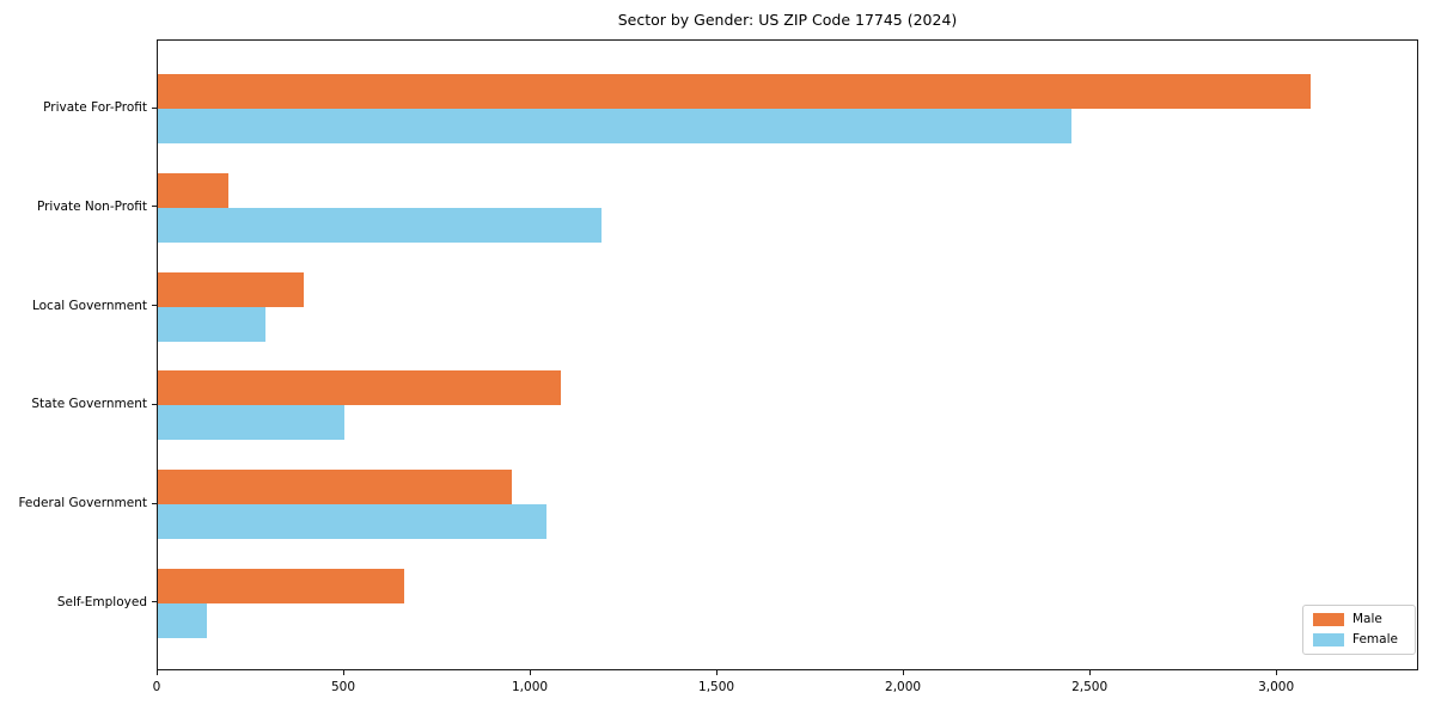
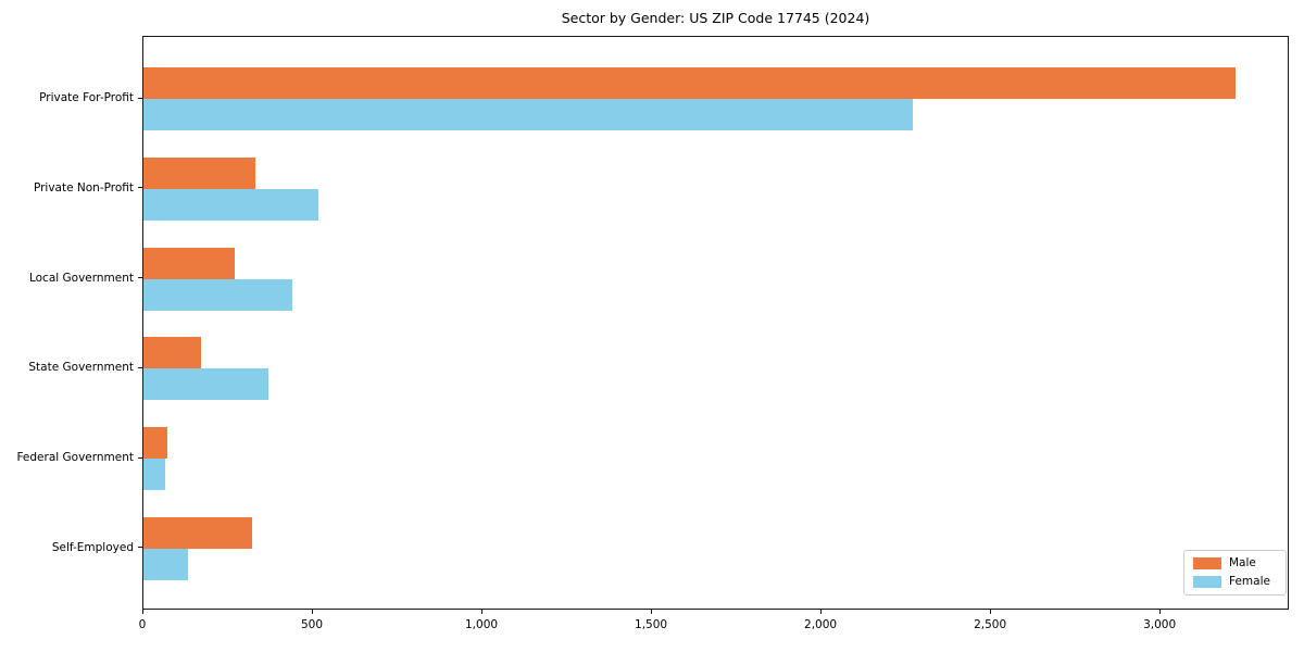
Male/Private For-Profit: 3090 -> 3220
Female/Private For-Profit: 2450 -> 2270
Male/Private Non-Profit: 190 -> 330
Female/Private Non-Profit: 1190 -> 520
Male/Local Government: 390 -> 270
Female/Local Government: 290 -> 440
Male/State Government: 1080 -> 170
Female/State Government: 500 -> 370
Male/Federal Government: 950 -> 70
Female/Federal Government: 1040 -> 60
Male/Self-Employed: 660 -> 320
